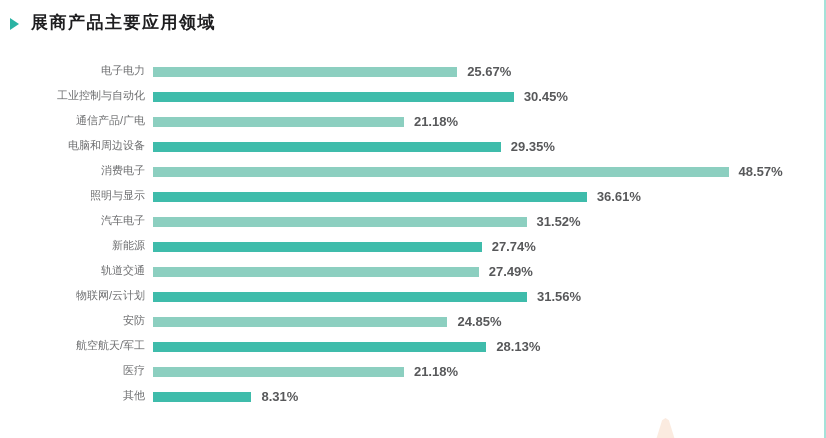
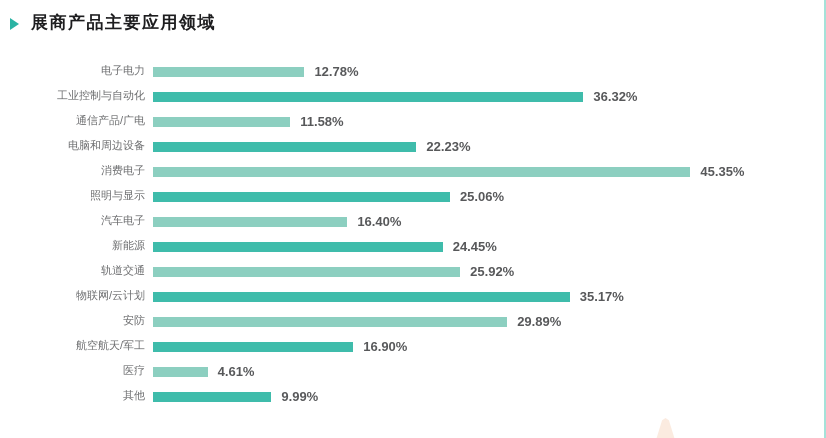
电子电力: 25.67% -> 12.78%
工业控制与自动化: 30.45% -> 36.32%
通信产品/广电: 21.18% -> 11.58%
电脑和周边设备: 29.35% -> 22.23%
消费电子: 48.57% -> 45.35%
照明与显示: 36.61% -> 25.06%
汽车电子: 31.52% -> 16.40%
新能源: 27.74% -> 24.45%
轨道交通: 27.49% -> 25.92%
物联网/云计划: 31.56% -> 35.17%
安防: 24.85% -> 29.89%
航空航天/军工: 28.13% -> 16.90%
医疗: 21.18% -> 4.61%
其他: 8.31% -> 9.99%
